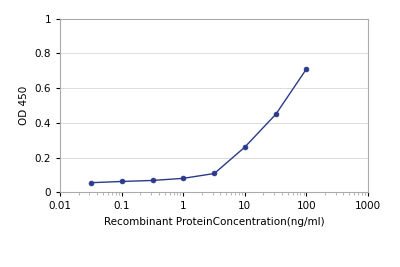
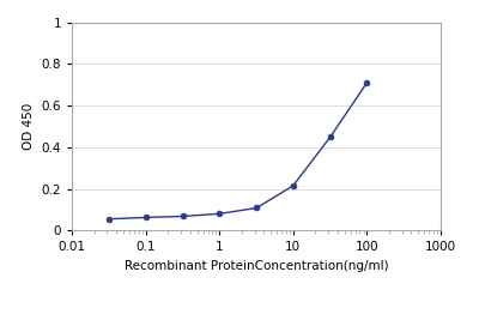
10: 0.26 -> 0.21
